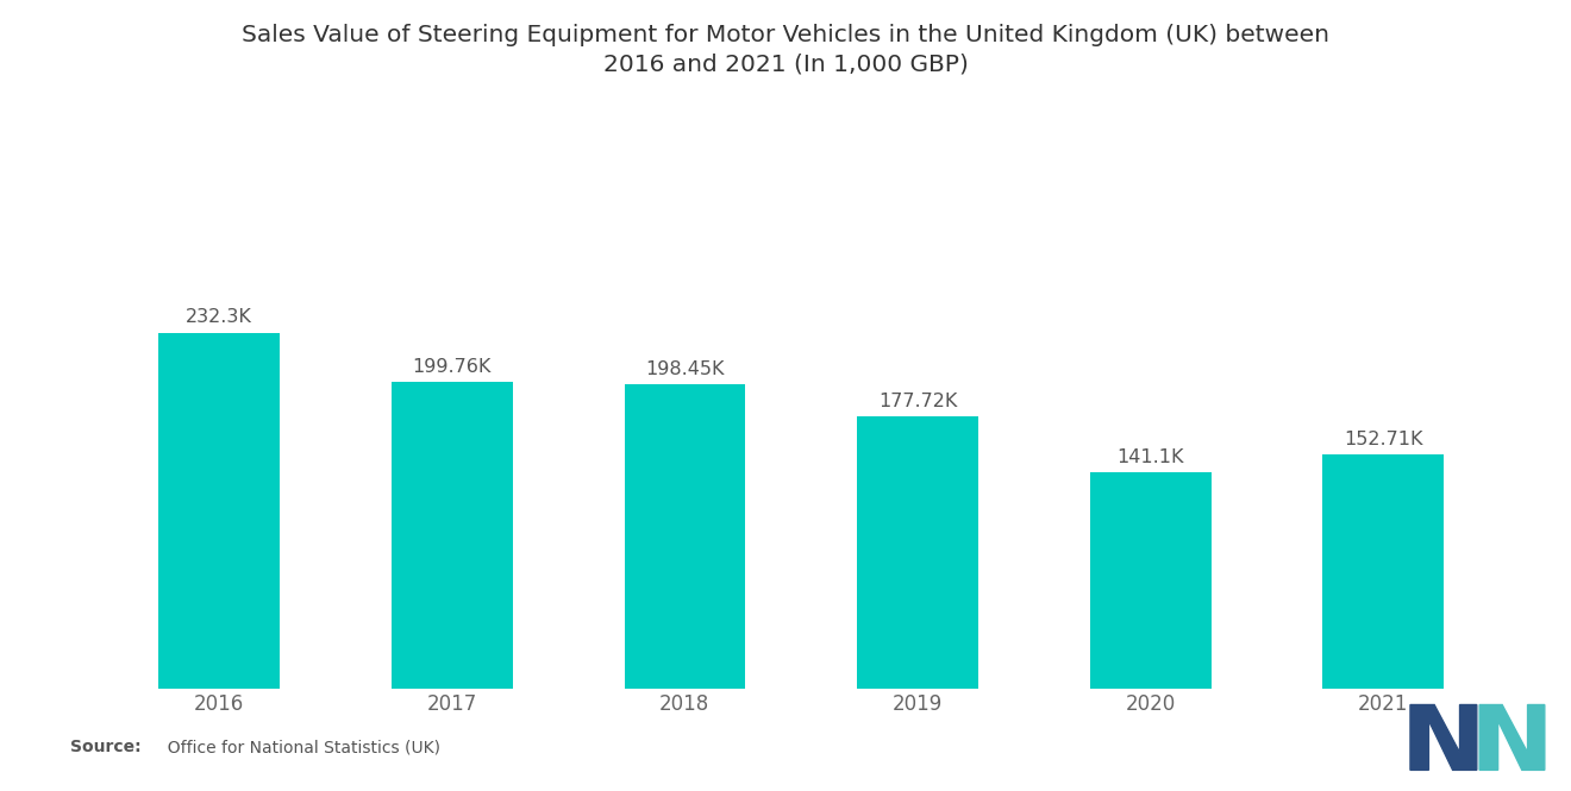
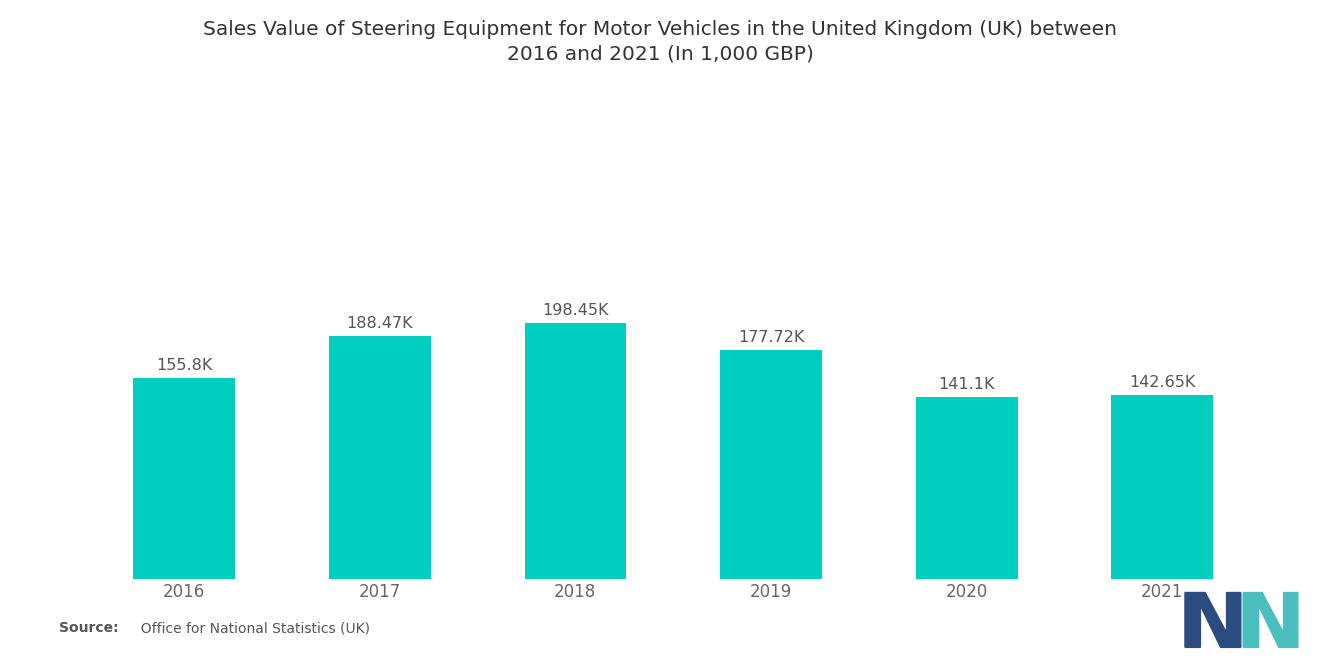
2016: 232.3K -> 155.8K
2017: 199.76K -> 188.47K
2021: 152.71K -> 142.65K
